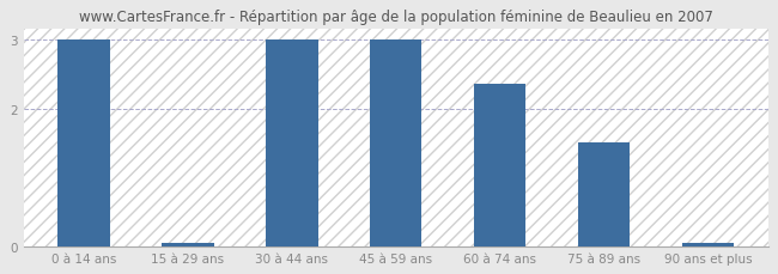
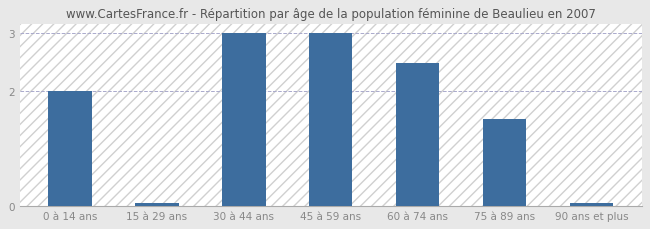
0 à 14 ans: 3.00 -> 2.00
60 à 74 ans: 2.35 -> 2.48
